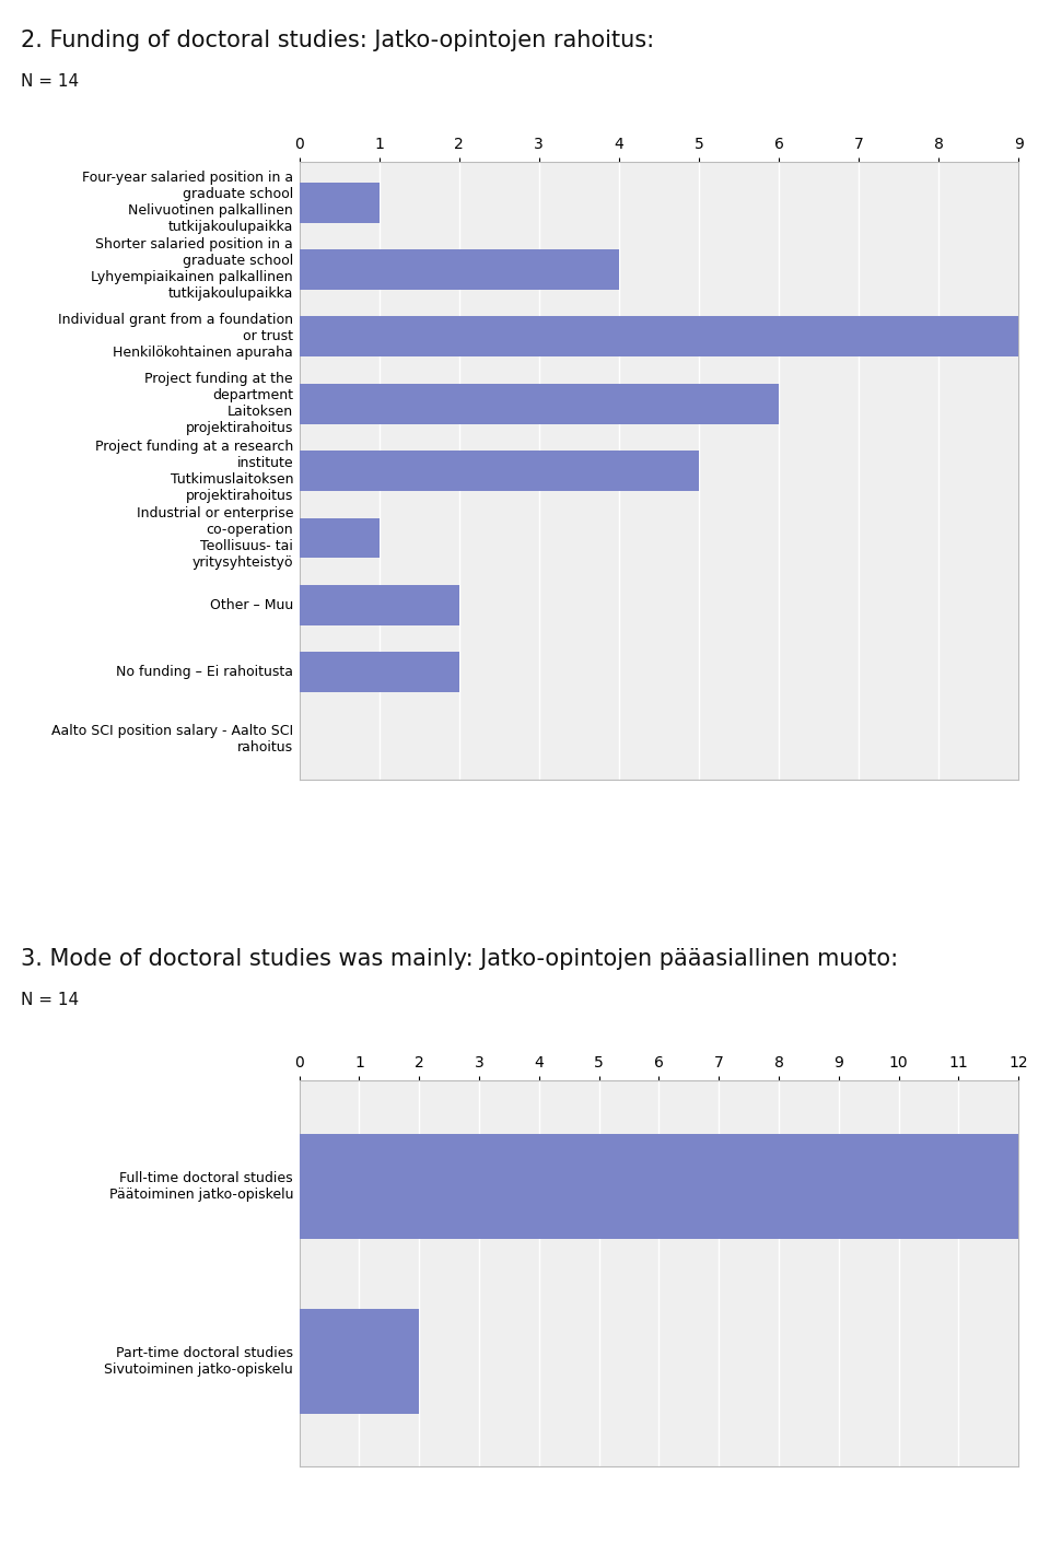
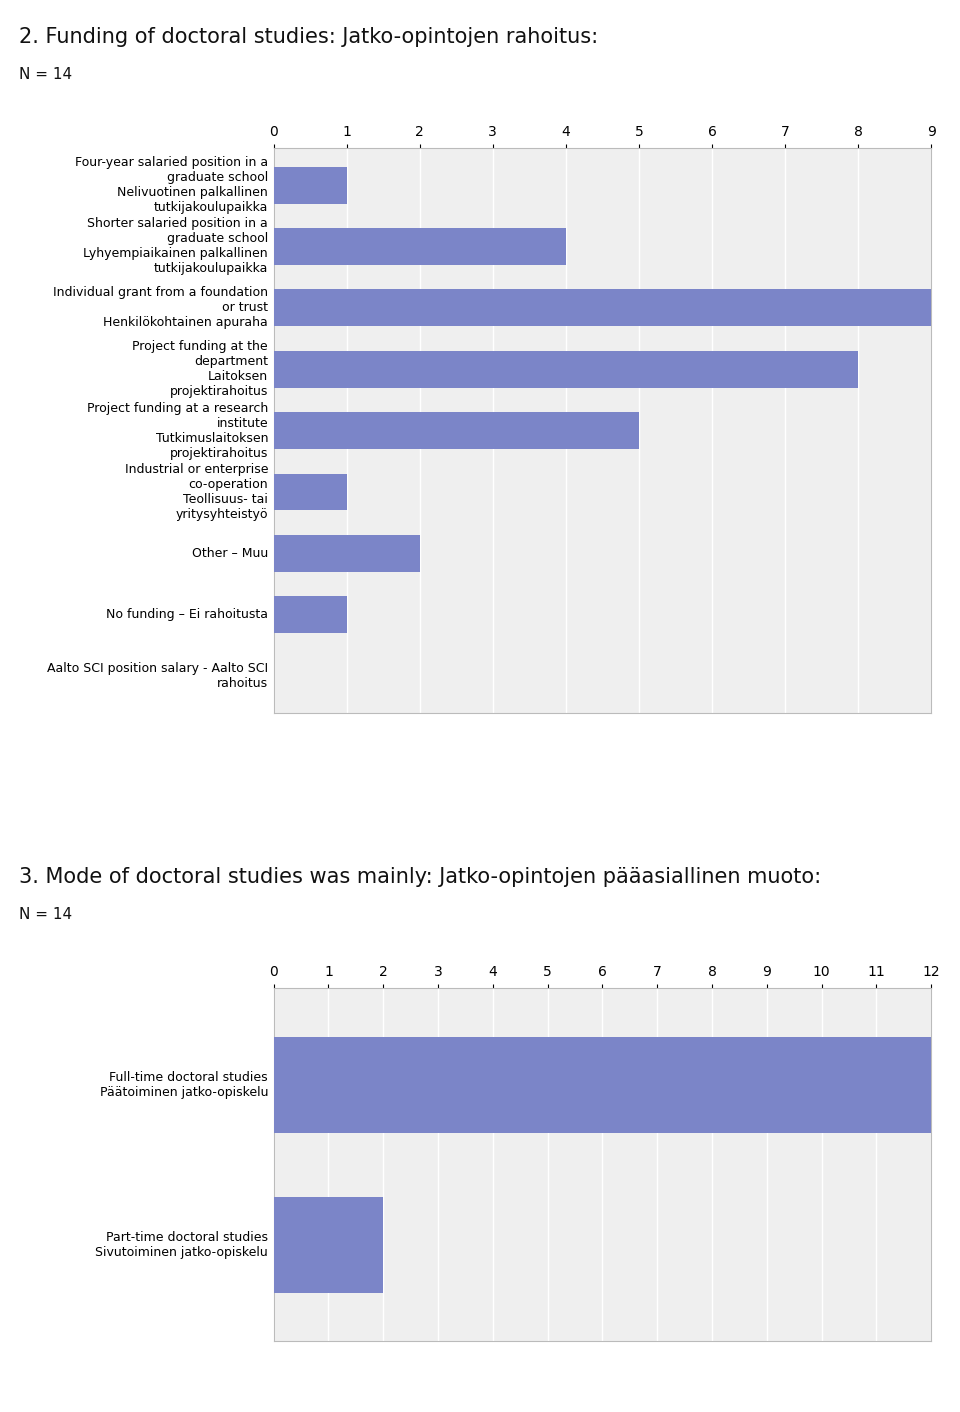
Project funding at the department Laitoksen projektirahoitus: 6 -> 8
No funding – Ei rahoitusta: 2 -> 1
